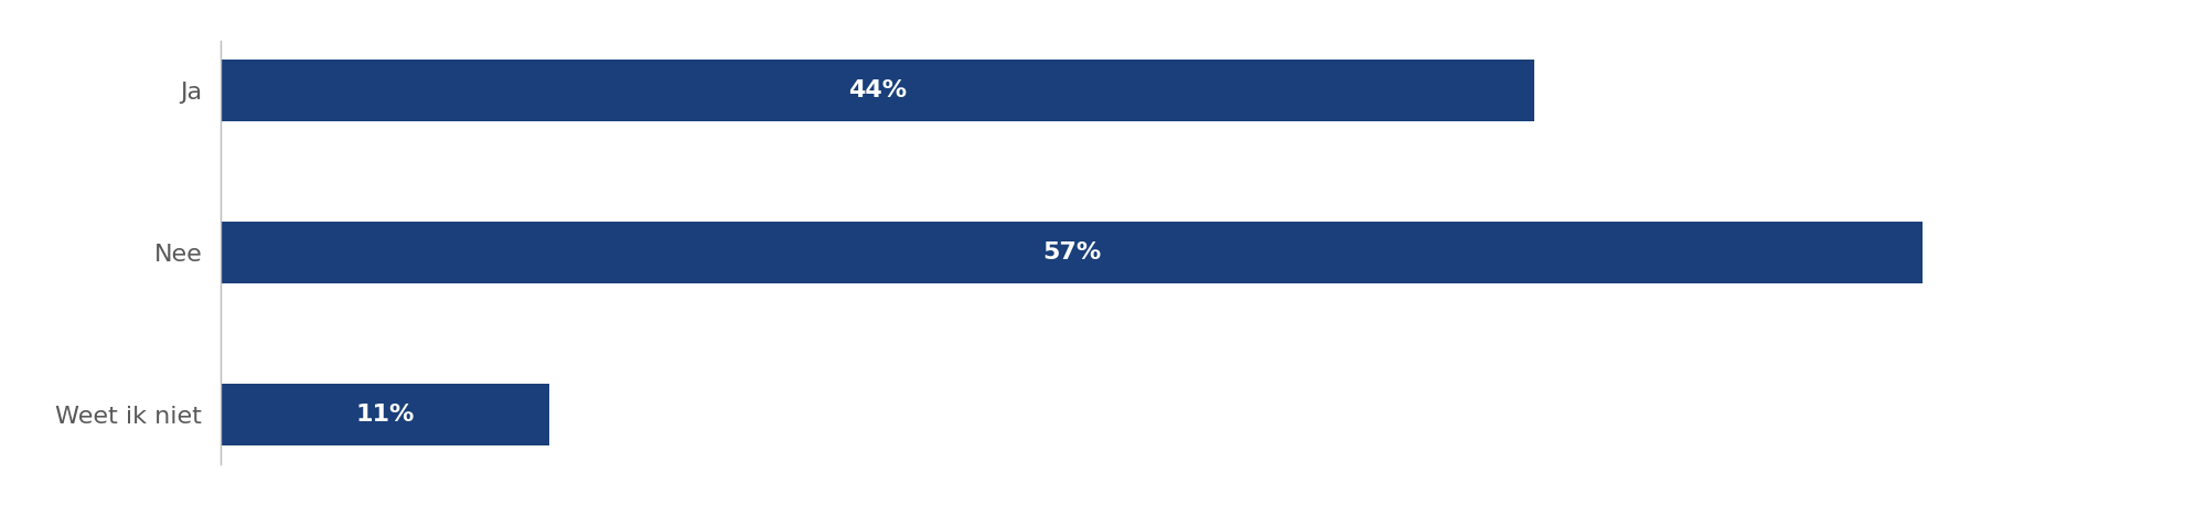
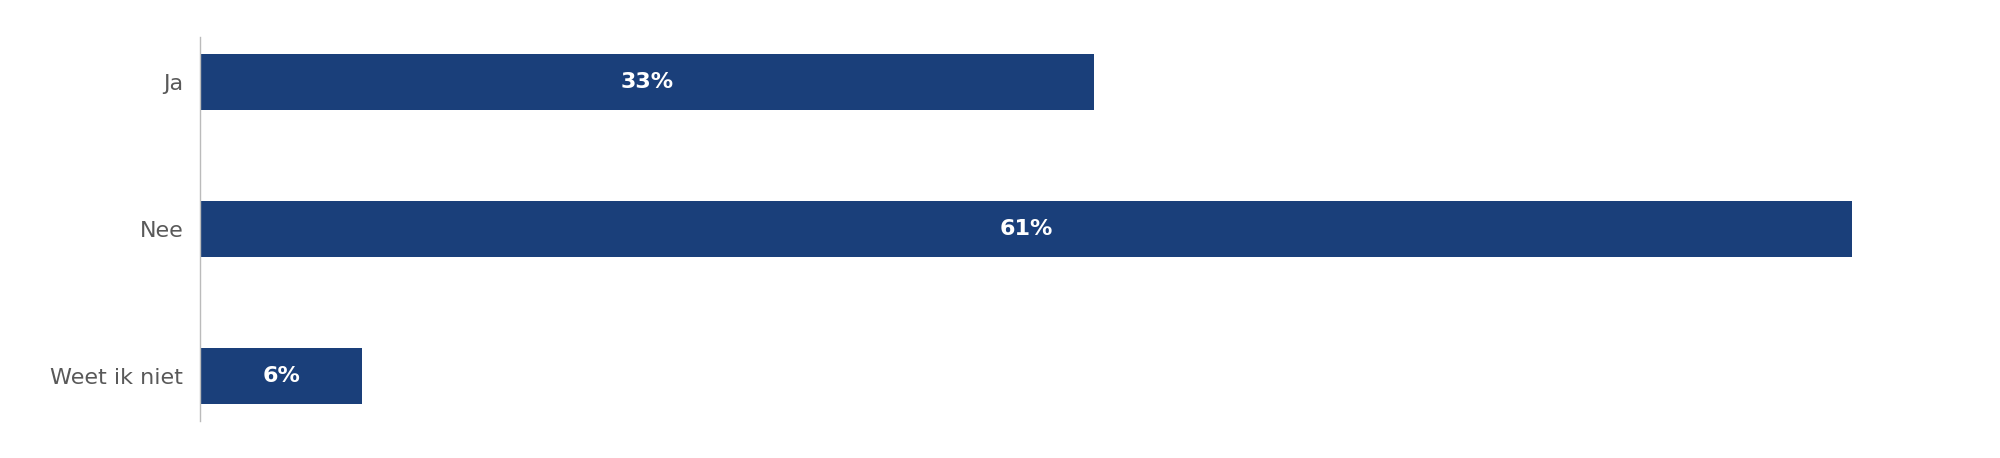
Ja: 44% -> 33%
Nee: 57% -> 61%
Weet ik niet: 11% -> 6%
